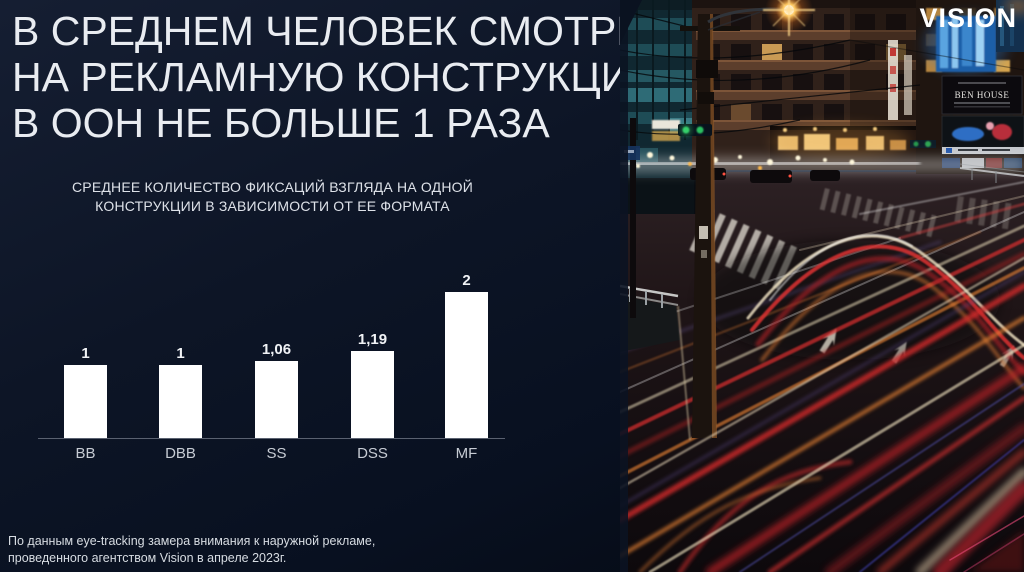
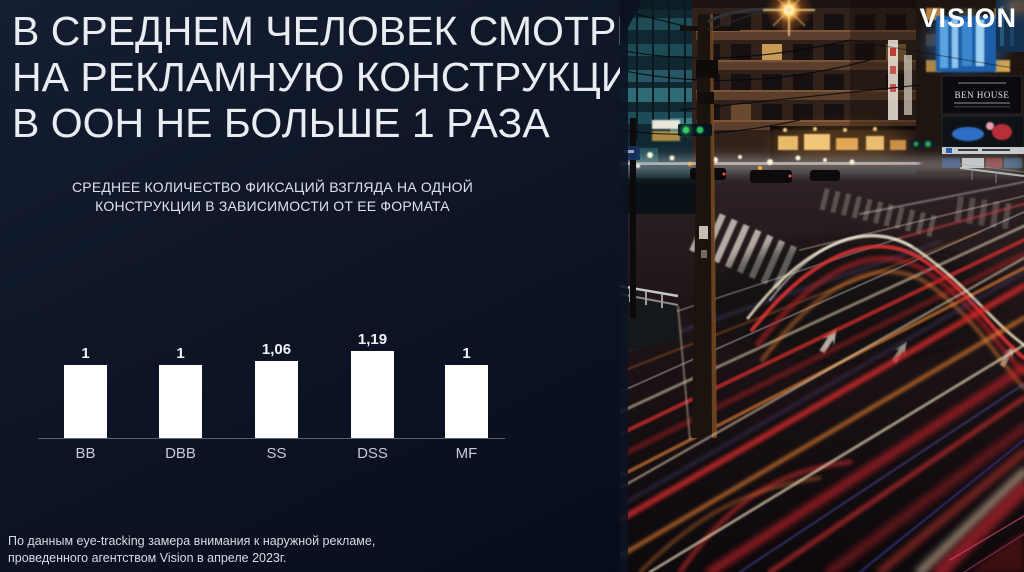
MF: 2 -> 1
